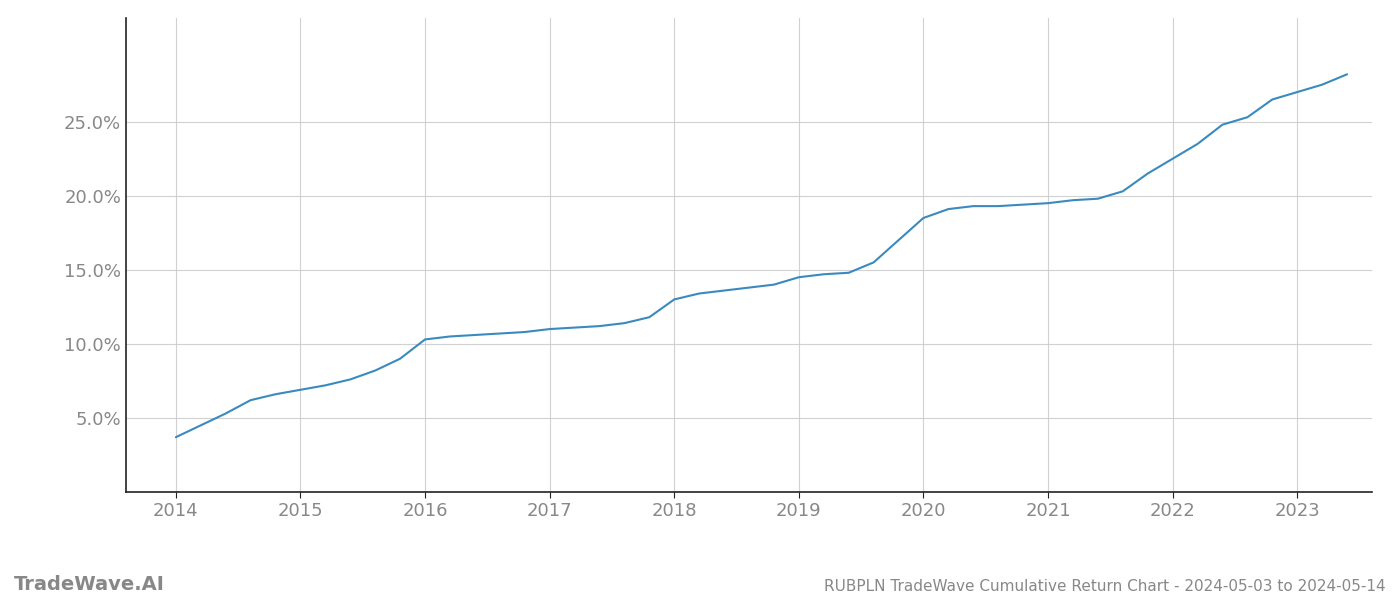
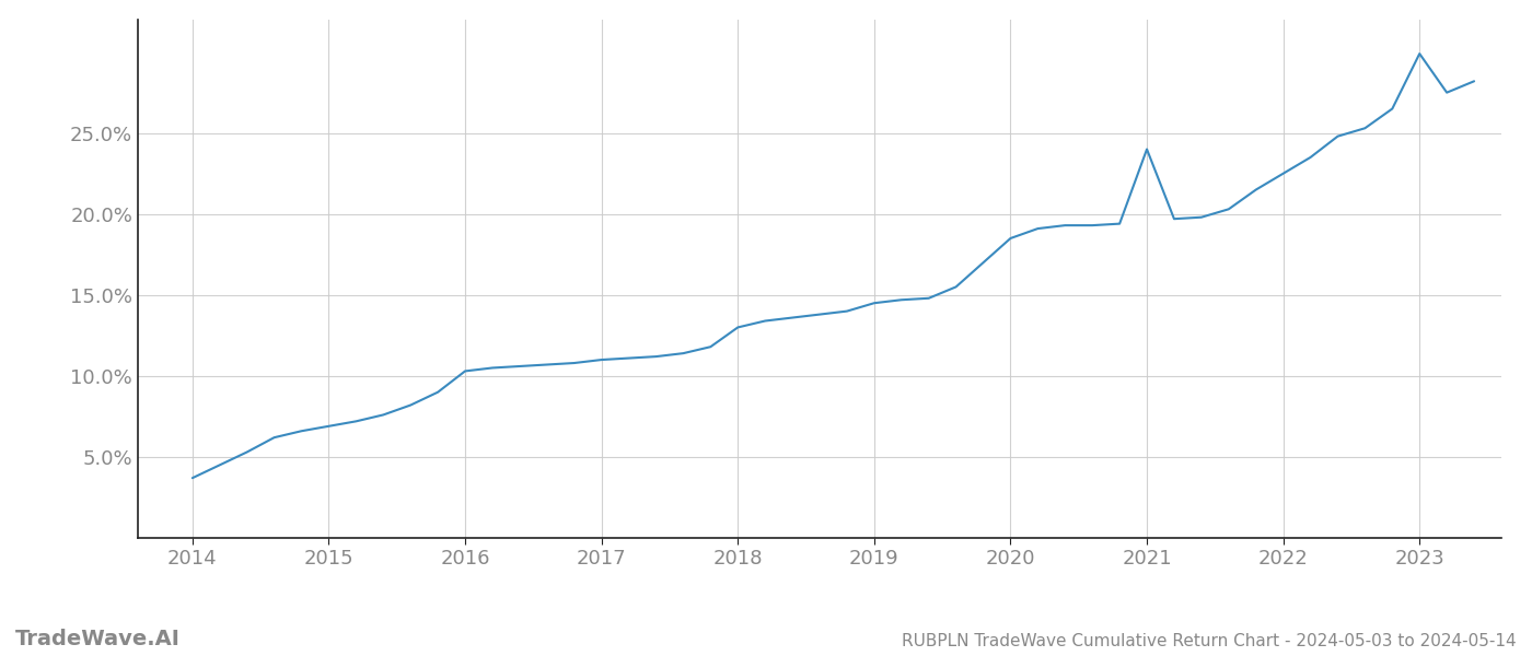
2021: 19.5% -> 24.0%
2023: 27.0% -> 29.9%
